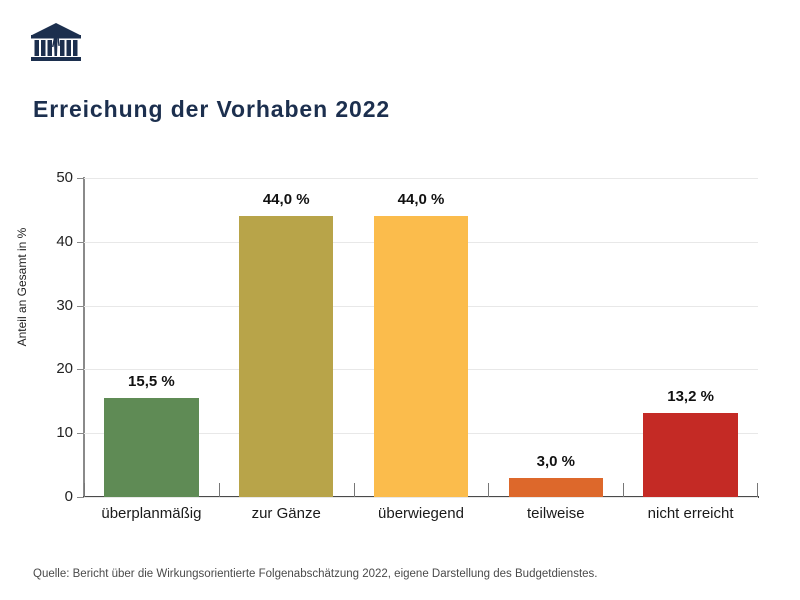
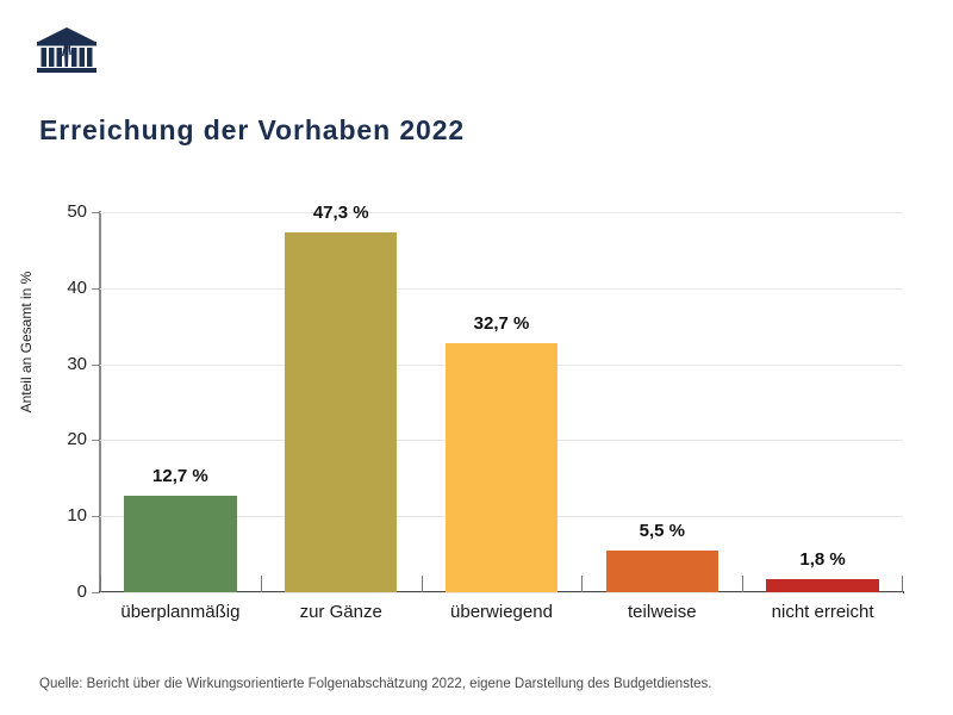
überplanmäßig: 15,5 -> 12,7
zur Gänze: 44,0 -> 47,3
überwiegend: 44,0 -> 32,7
teilweise: 3,0 -> 5,5
nicht erreicht: 13,2 -> 1,8
